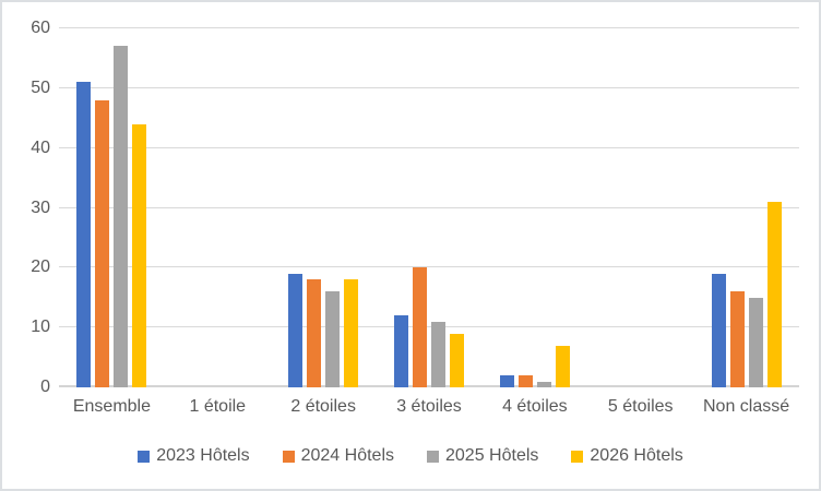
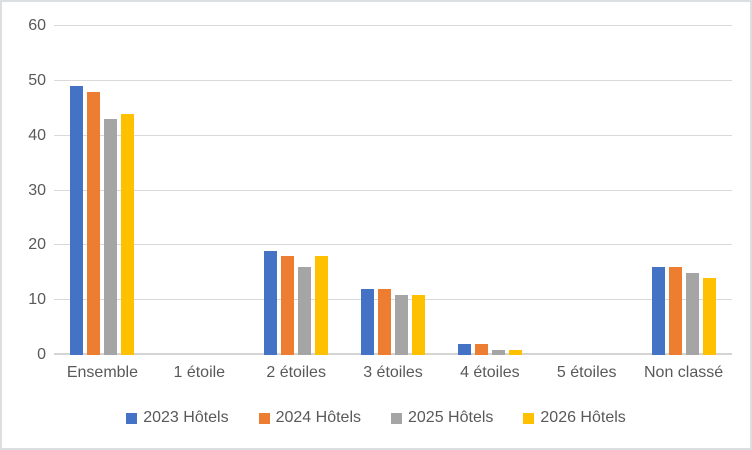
2023 Hôtels/Ensemble: 51 -> 49
2025 Hôtels/Ensemble: 57 -> 43
2024 Hôtels/3 étoiles: 20 -> 12
2026 Hôtels/3 étoiles: 9 -> 11
2026 Hôtels/4 étoiles: 7 -> 1
2023 Hôtels/Non classé: 19 -> 16
2026 Hôtels/Non classé: 31 -> 14
